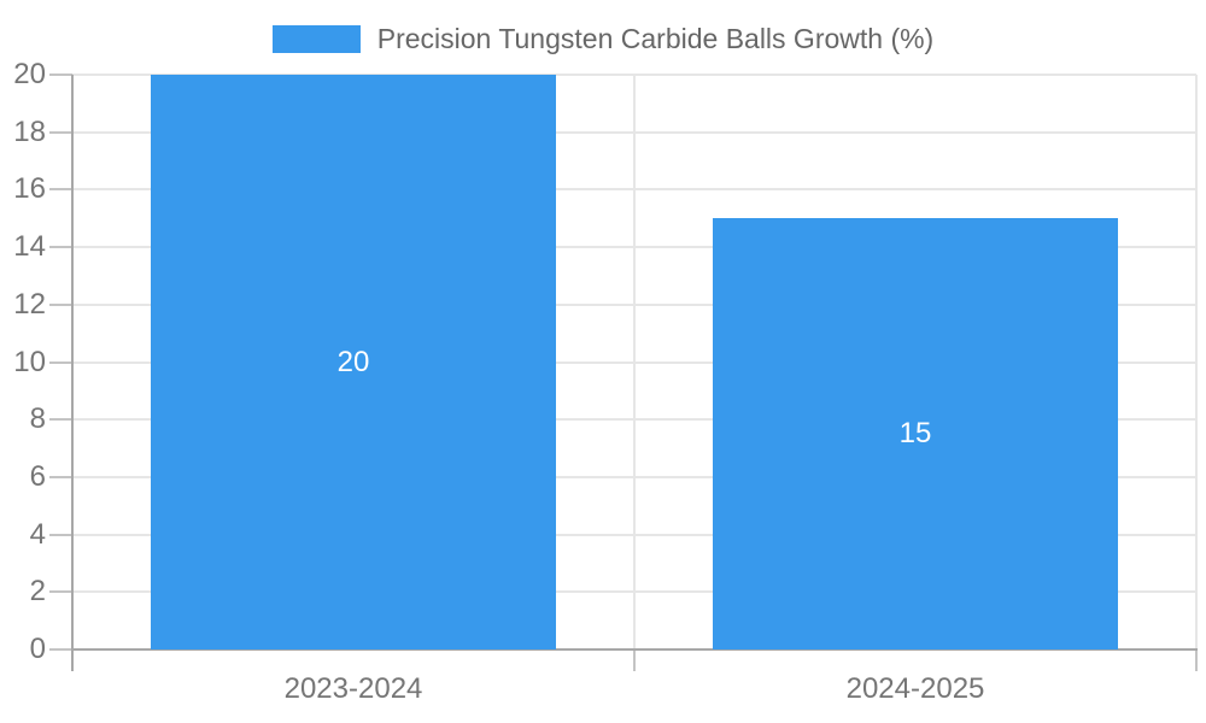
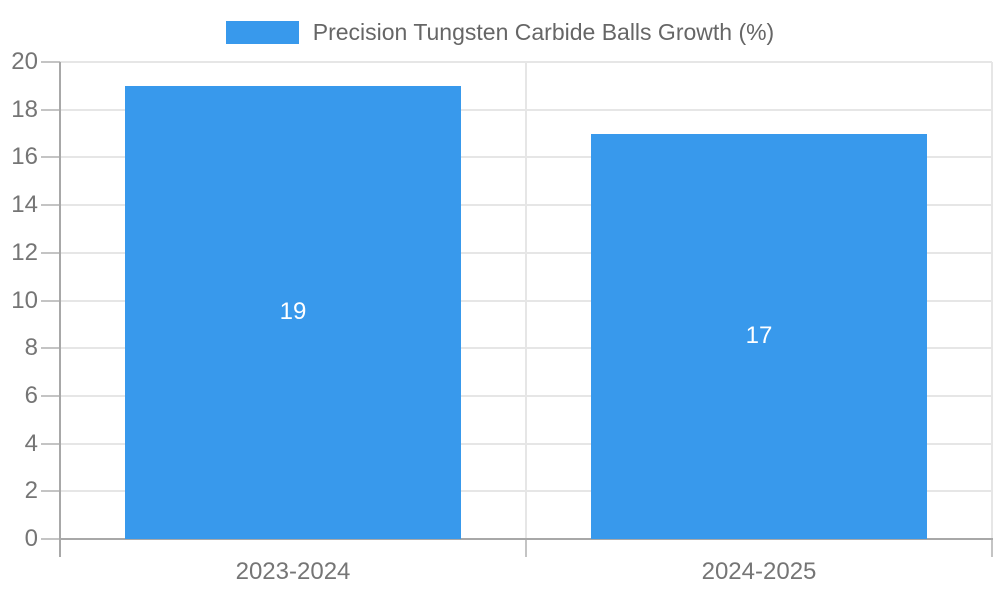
2023-2024: 20 -> 19
2024-2025: 15 -> 17
